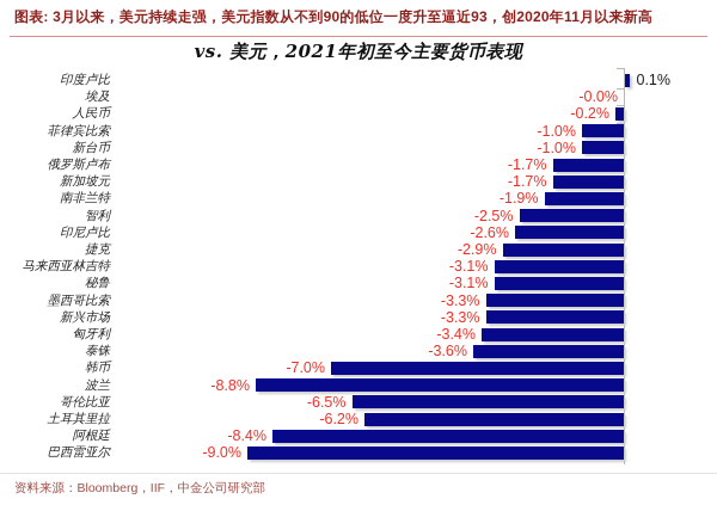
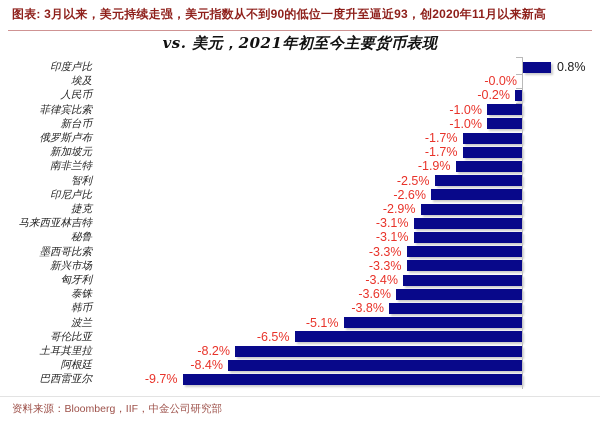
印度卢比: 0.1% -> 0.8%
韩币: -7.0% -> -3.8%
波兰: -8.8% -> -5.1%
土耳其里拉: -6.2% -> -8.2%
巴西雷亚尔: -9.0% -> -9.7%
